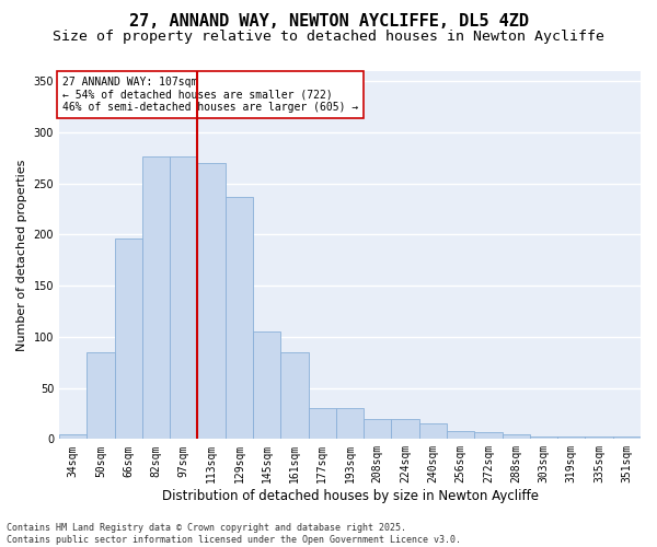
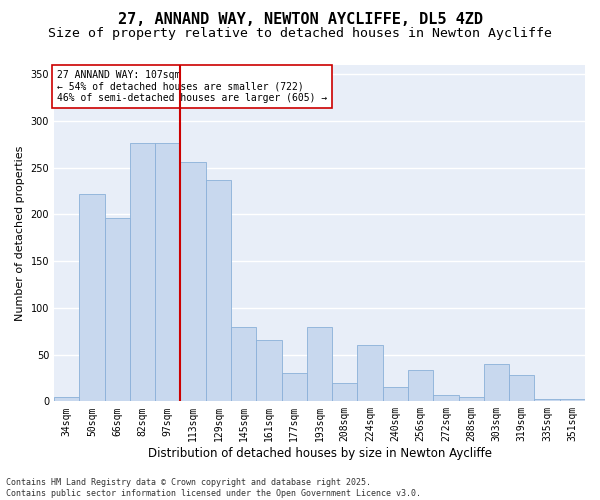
50sqm: 85 -> 222
113sqm: 270 -> 256
145sqm: 105 -> 80
161sqm: 85 -> 66
193sqm: 30 -> 80
224sqm: 20 -> 60
256sqm: 8 -> 34
303sqm: 3 -> 40
319sqm: 3 -> 28
